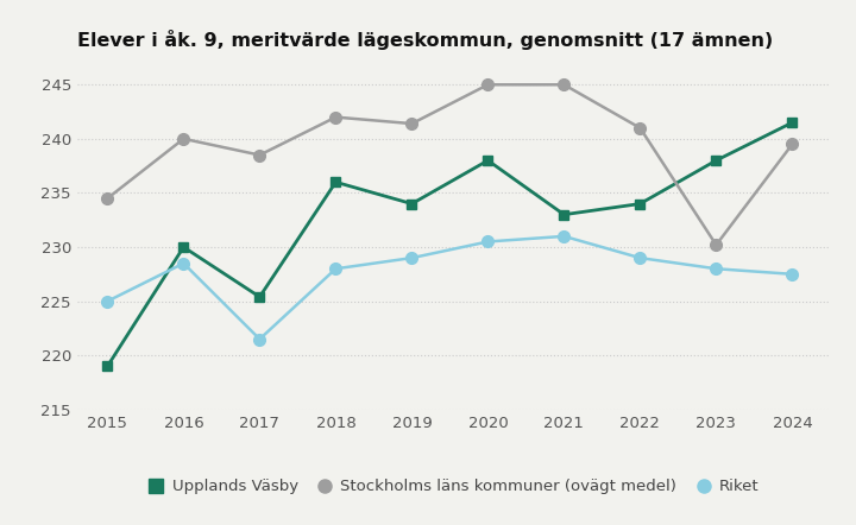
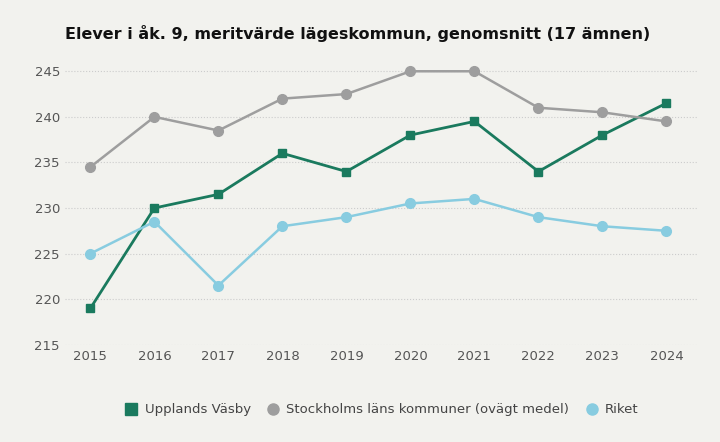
Upplands Väsby/2017: 225.4 -> 231.5
Stockholms läns kommuner (ovägt medel)/2019: 241.4 -> 242.5
Upplands Väsby/2021: 233.0 -> 239.5
Stockholms läns kommuner (ovägt medel)/2023: 230.2 -> 240.5
